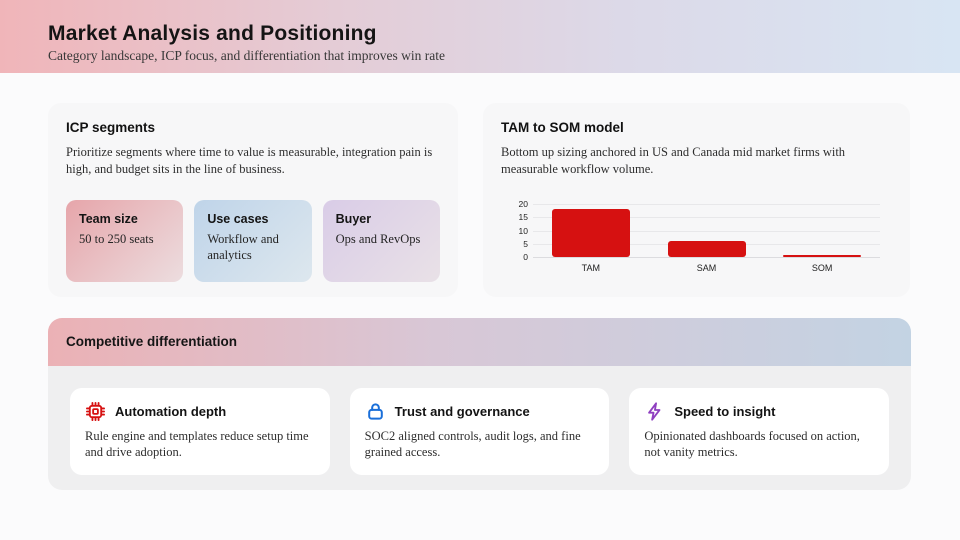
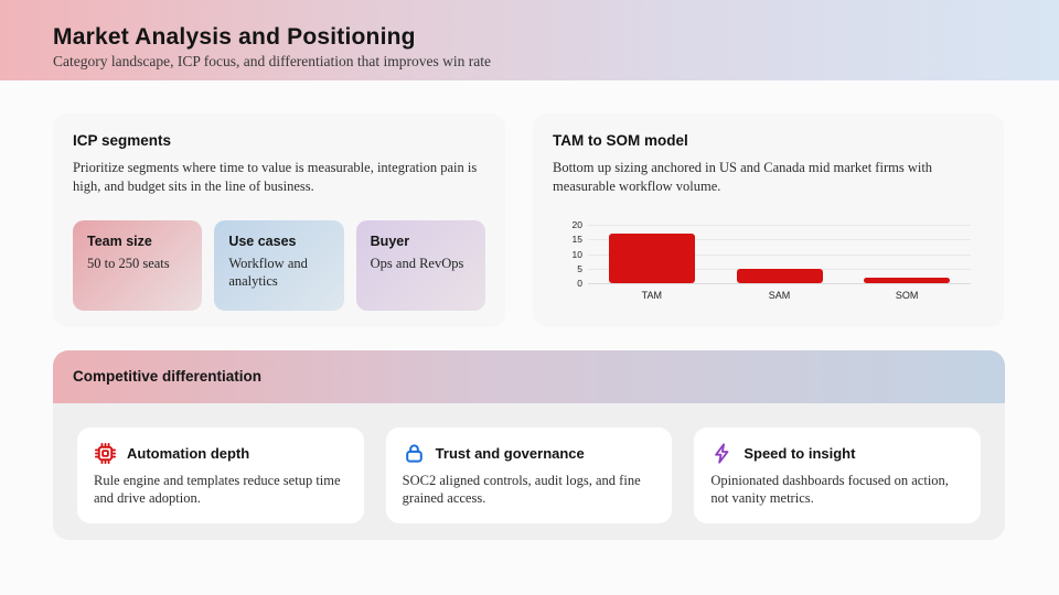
TAM: 18 -> 17
SAM: 6 -> 5
SOM: 1 -> 2
